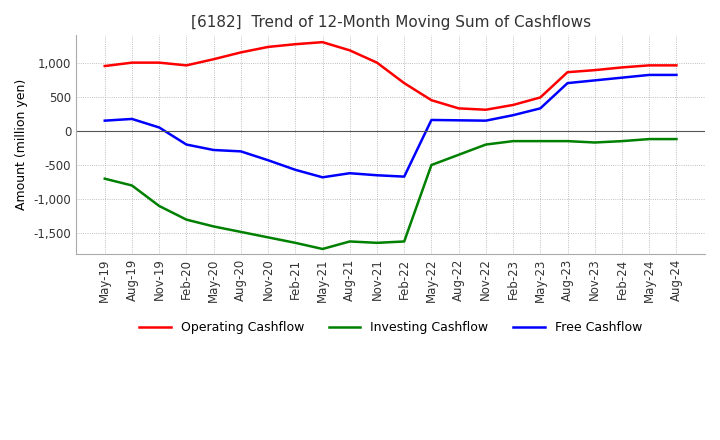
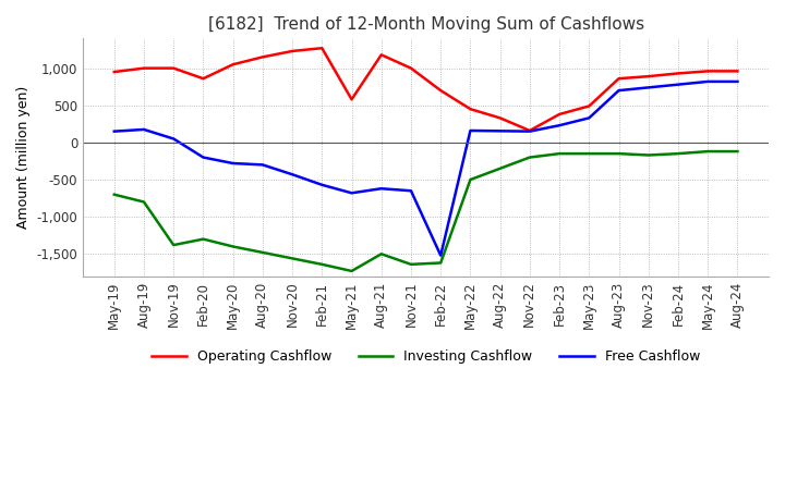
Investing Cashflow/Nov-19: -1,100 -> -1,380
Operating Cashflow/Feb-20: 960 -> 860
Operating Cashflow/May-21: 1,300 -> 580
Investing Cashflow/Aug-21: -1,620 -> -1,500
Free Cashflow/Feb-22: -670 -> -1,520
Operating Cashflow/Nov-22: 310 -> 160
